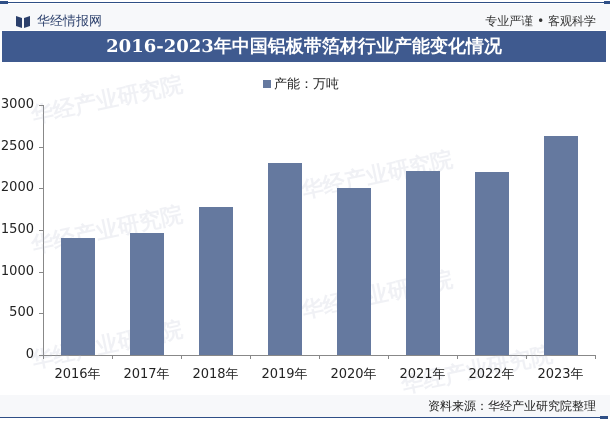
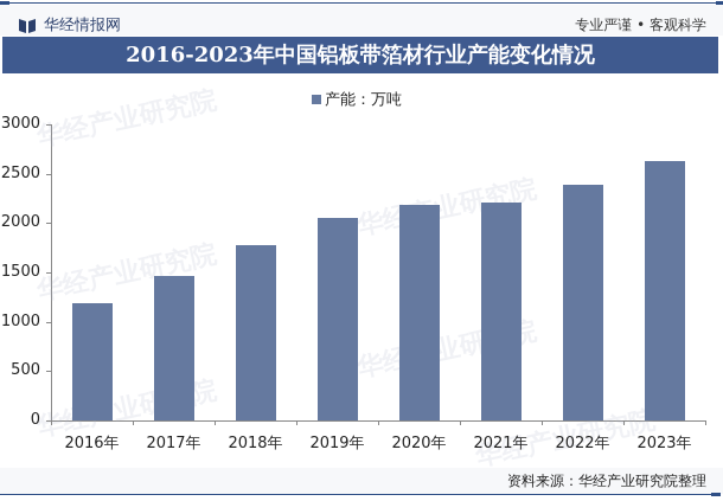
2016年: 1400 -> 1200
2019年: 2300 -> 2000
2020年: 2000 -> 2200
2022年: 2200 -> 2400
